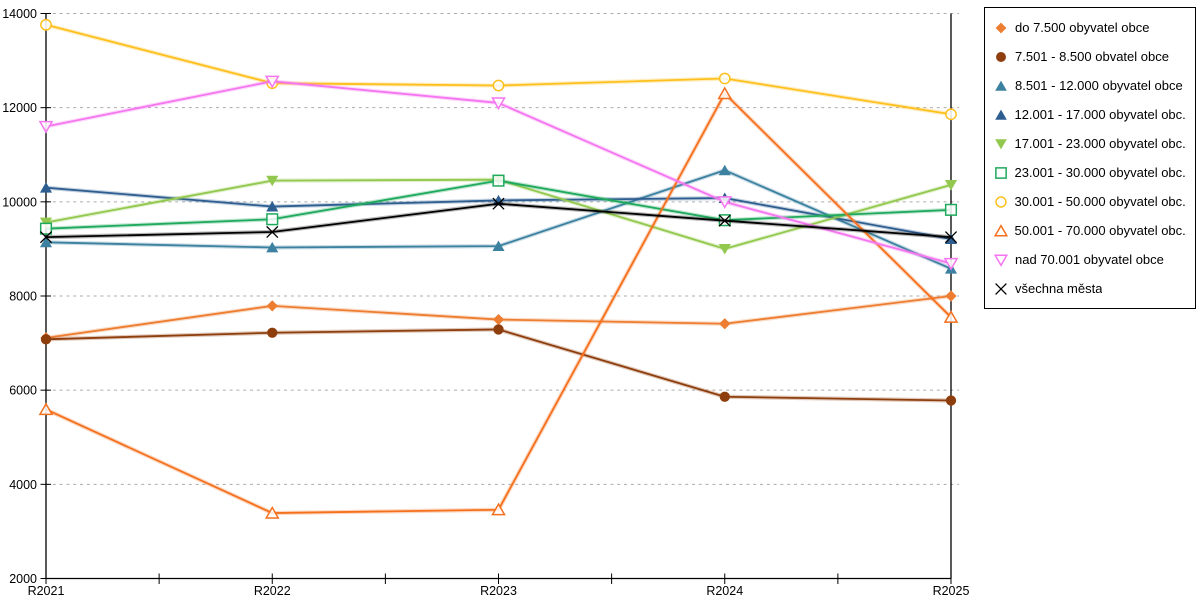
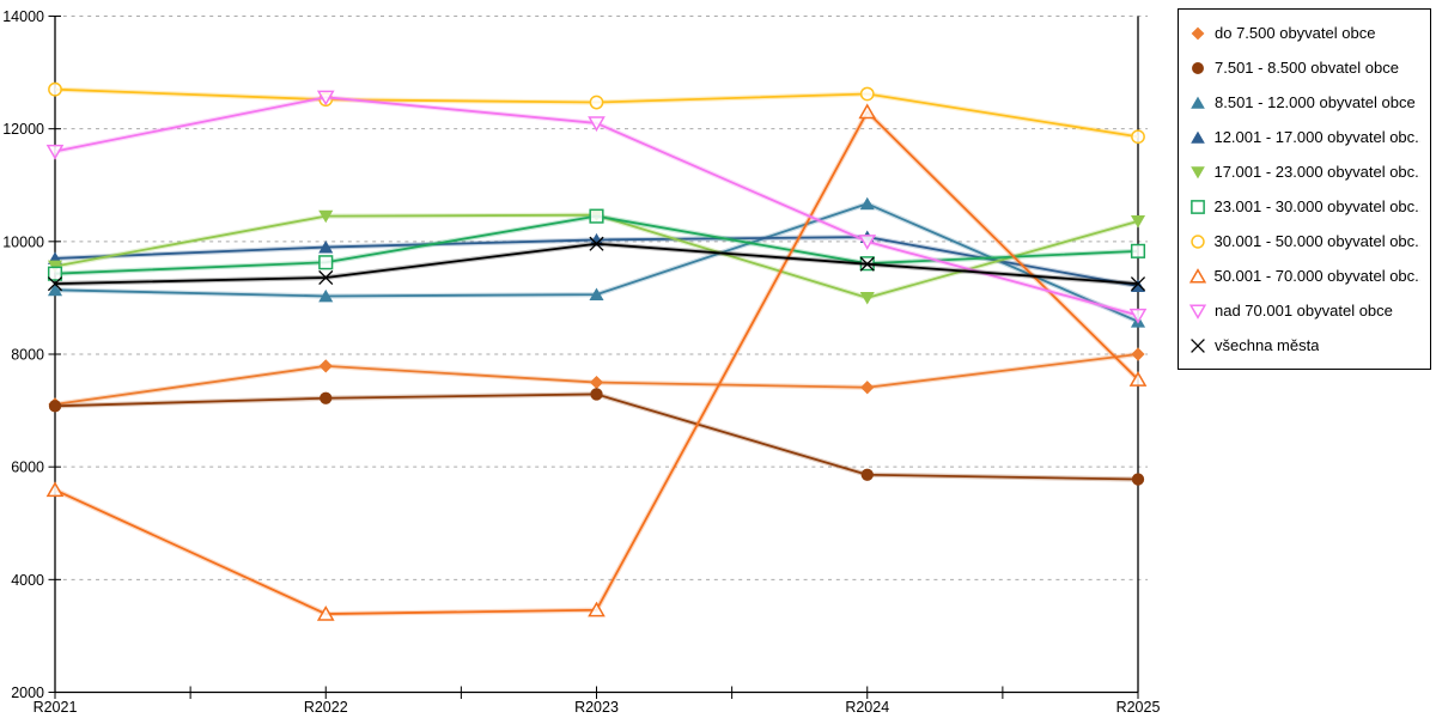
12.001 - 17.000 obyvatel obc.../R2021: 10300 -> 9700
30.001 - 50.000 obyvatel obc.../R2021: 13800 -> 12700
